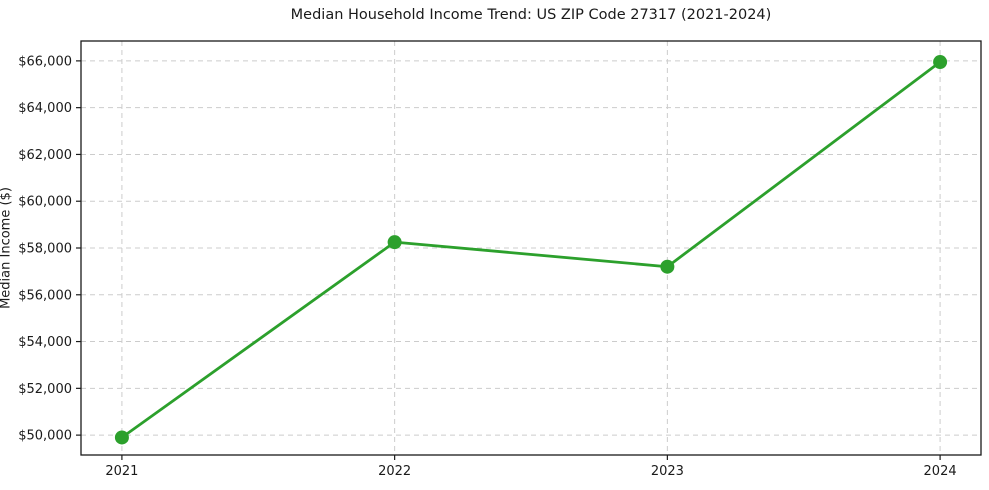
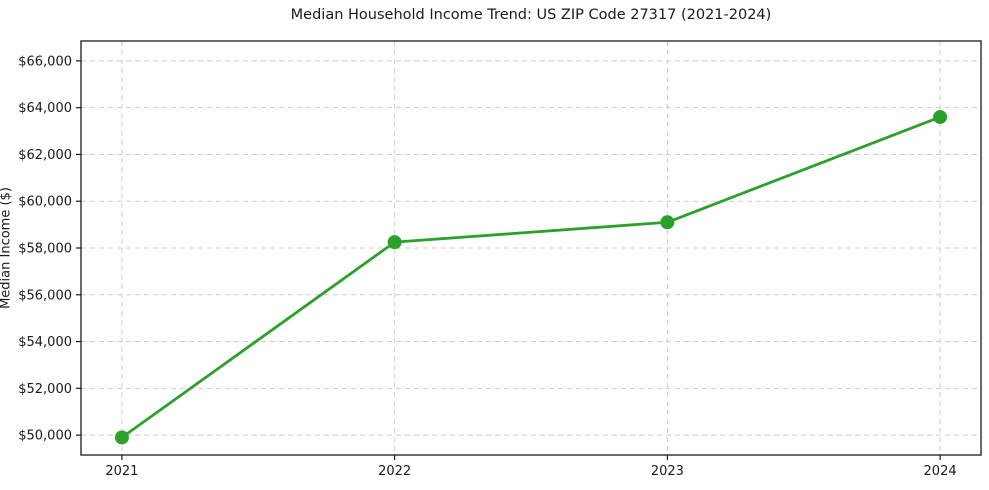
2023: $57200 -> $59100
2024: $66000 -> $63600
